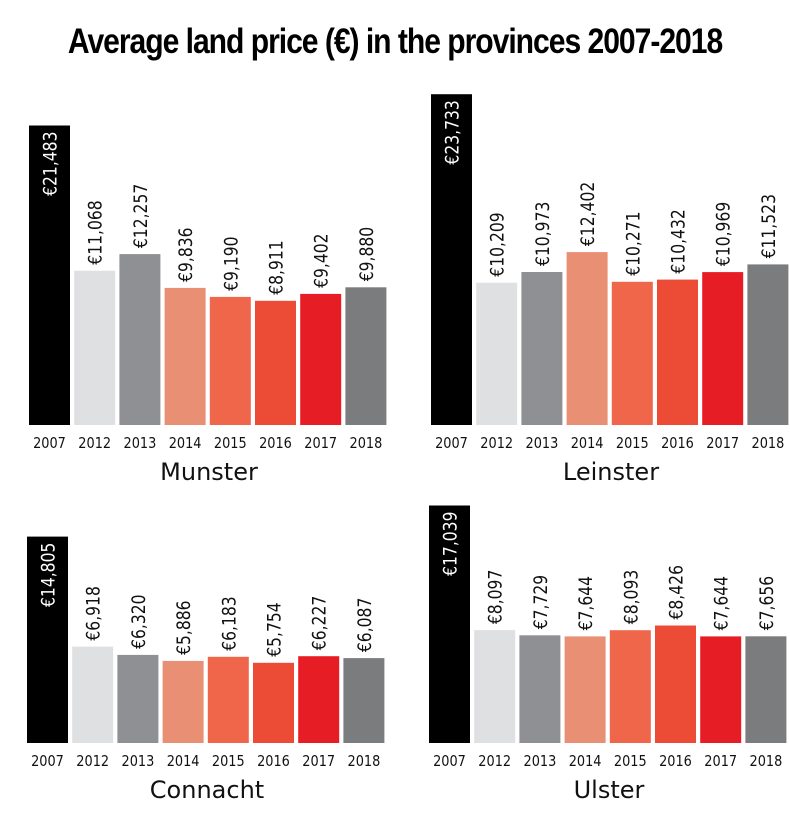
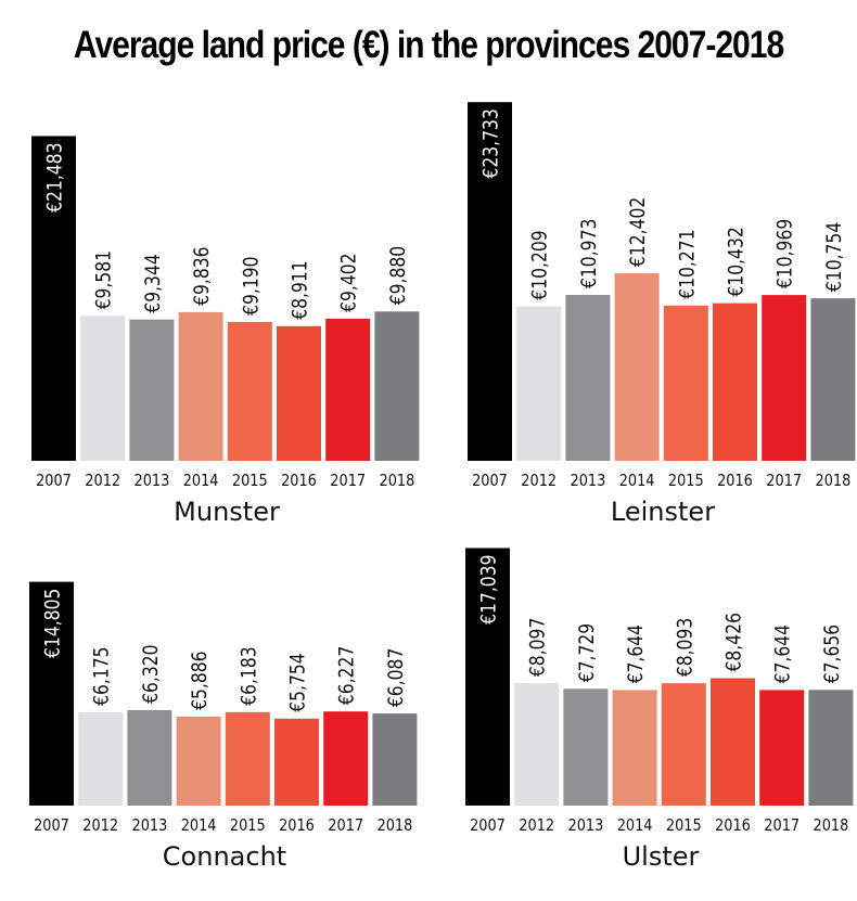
Munster/2012: €11,068 -> €9,581
Munster/2013: €12,257 -> €9,344
Leinster/2018: €11,523 -> €10,754
Connacht/2012: €6,918 -> €6,175
